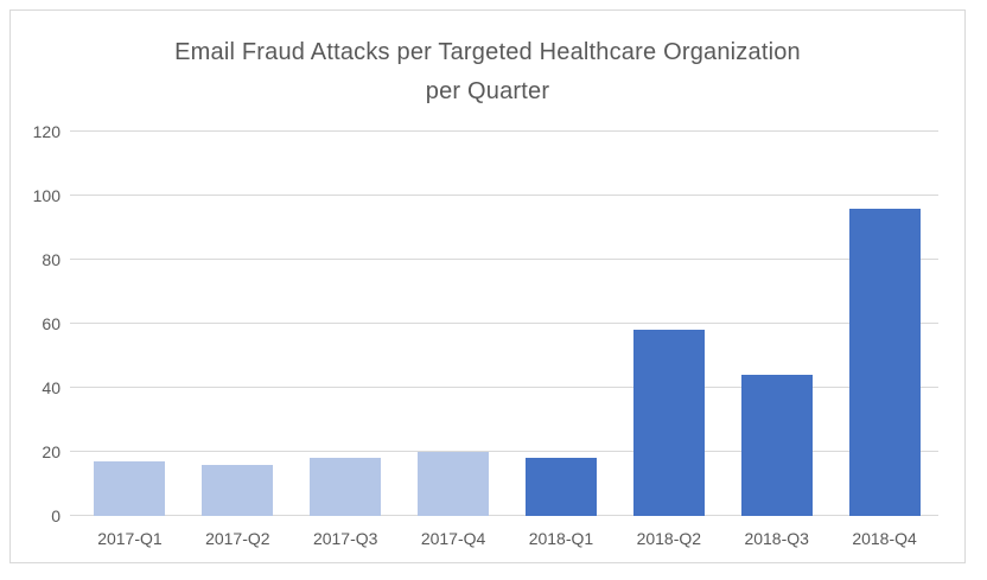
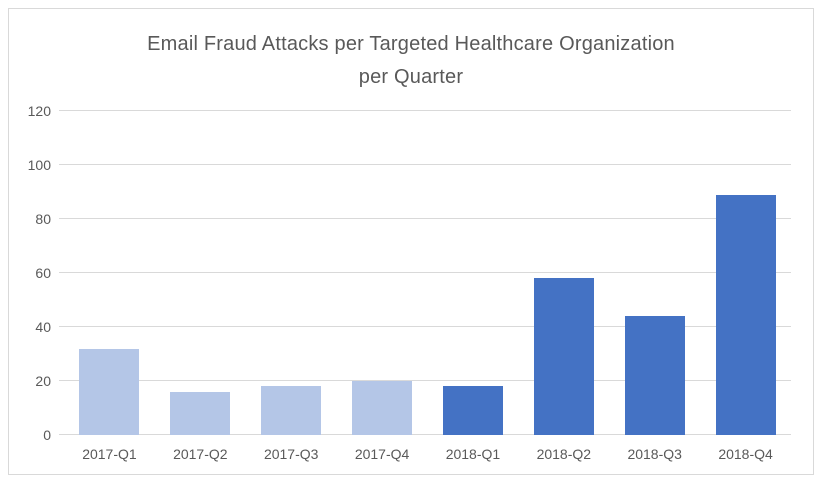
2017-Q1: 17 -> 32
2018-Q4: 96 -> 89
